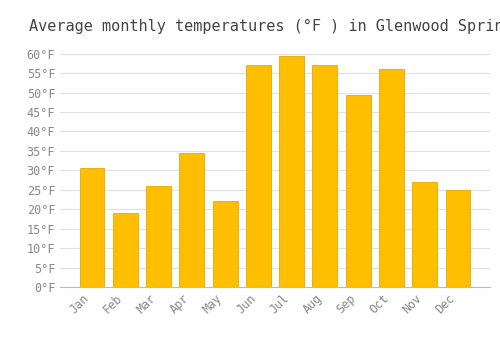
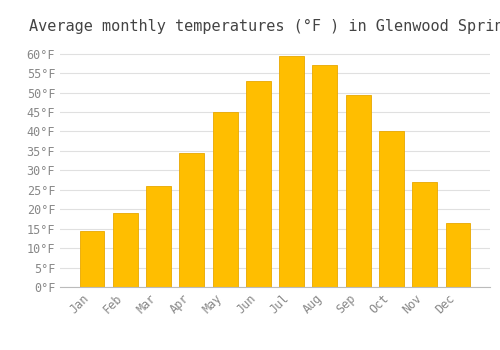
Jan: 30.5°F -> 14.5°F
May: 22.0°F -> 45.0°F
Jun: 57.0°F -> 53.0°F
Oct: 56.0°F -> 40.0°F
Dec: 25.0°F -> 16.5°F
